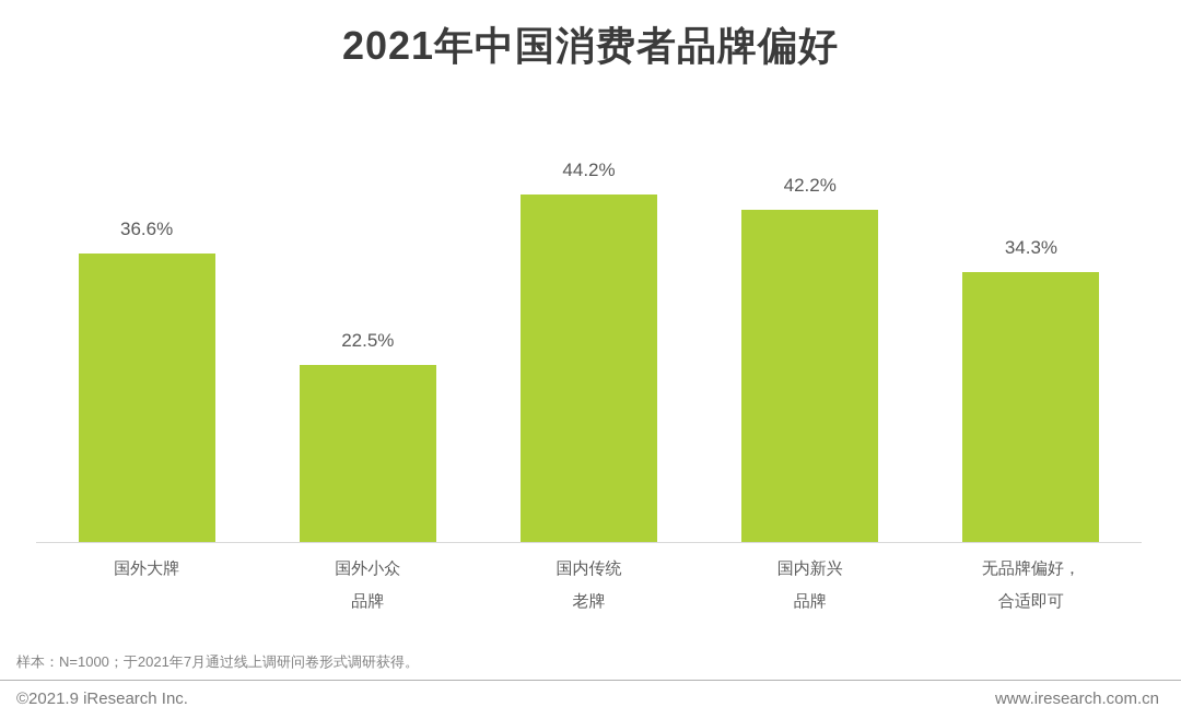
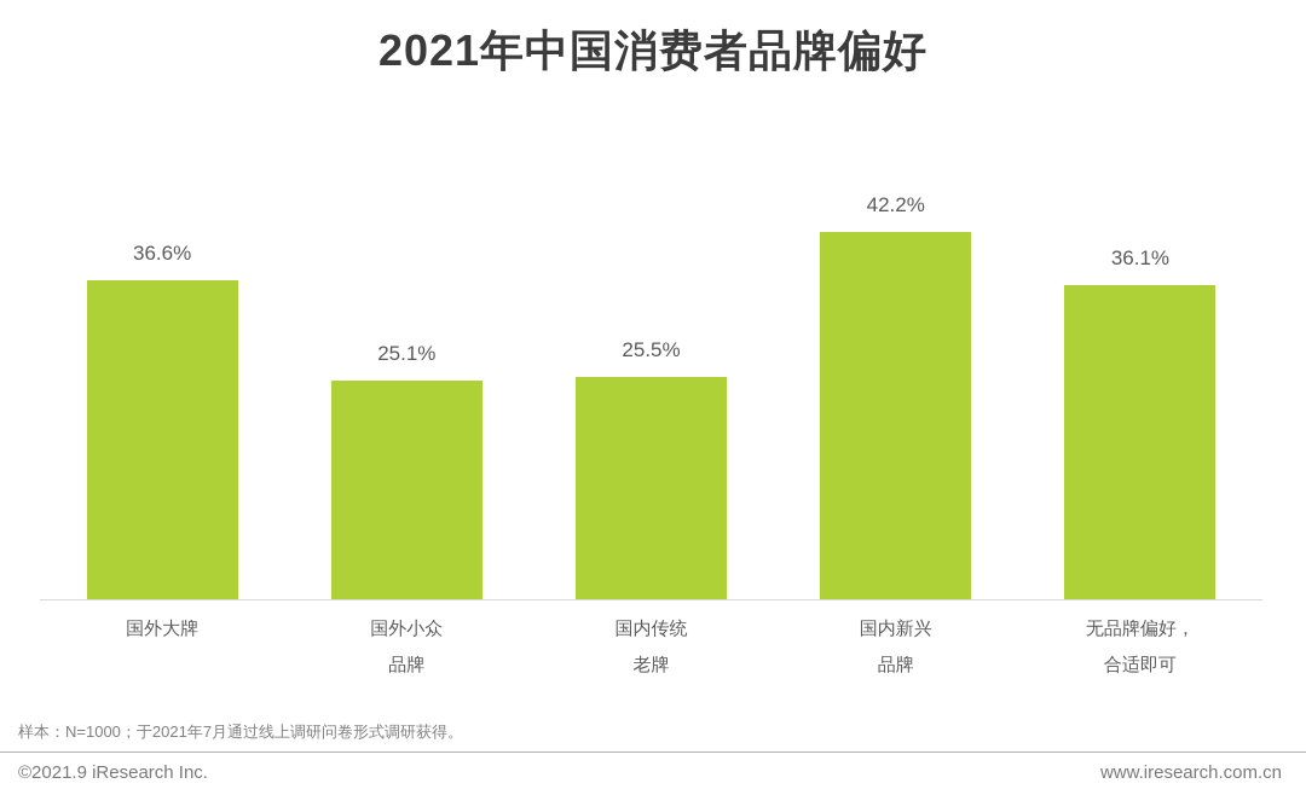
国外小众品牌: 22.5% -> 25.1%
国内传统老牌: 44.2% -> 25.5%
无品牌偏好，合适即可: 34.3% -> 36.1%
